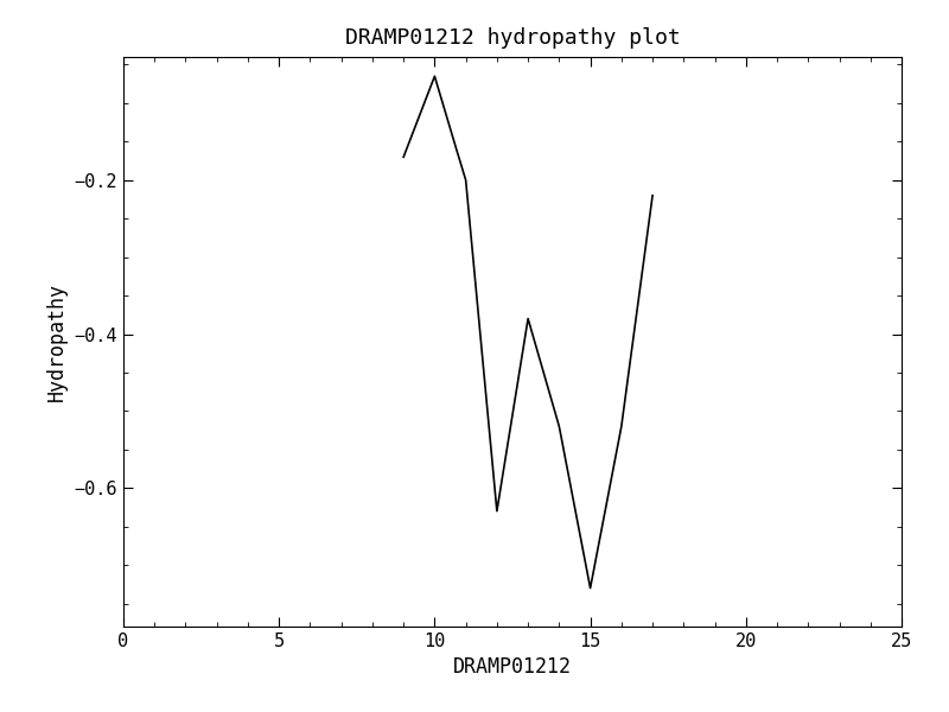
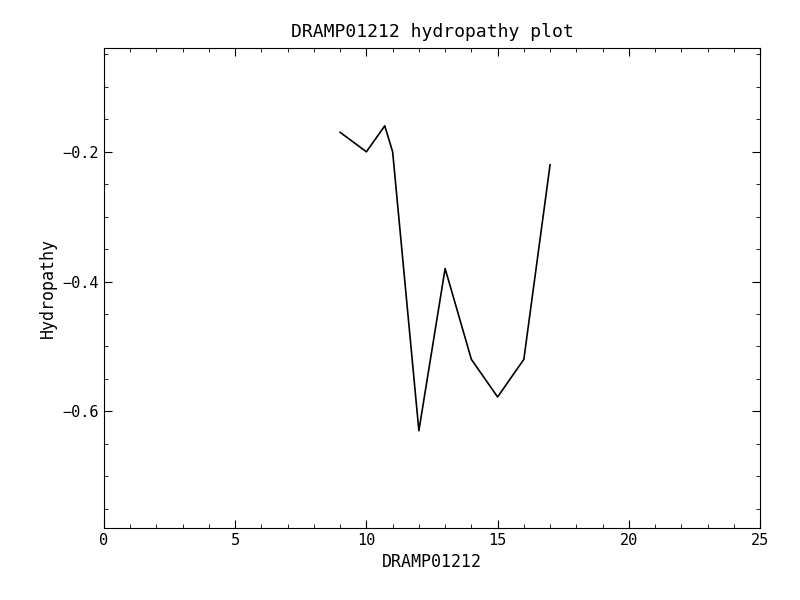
10: -0.065 -> -0.200
15: -0.730 -> -0.578
